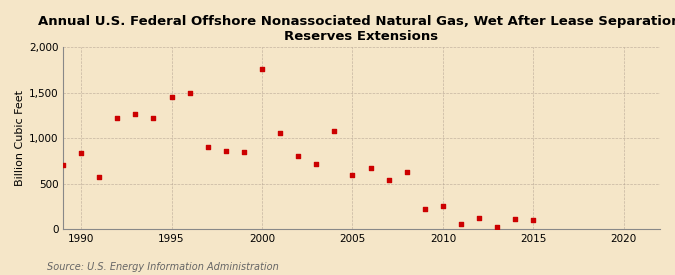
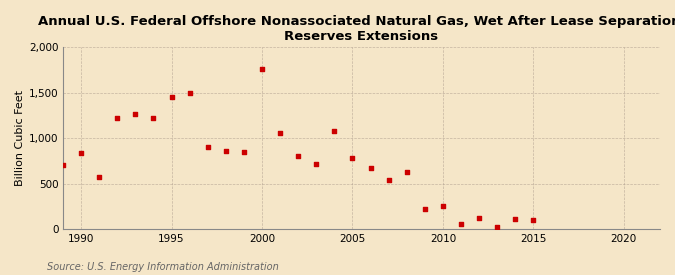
2005: 600 -> 780
